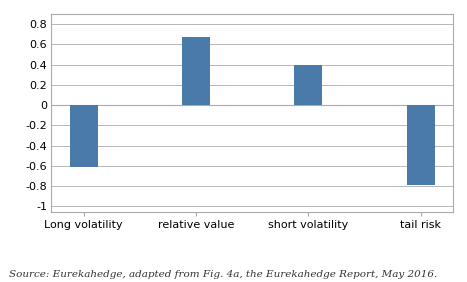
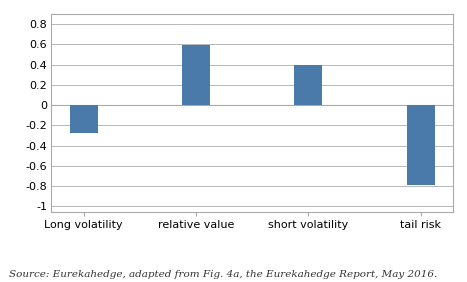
Long volatility: -0.61 -> -0.27
relative value: 0.67 -> 0.59
